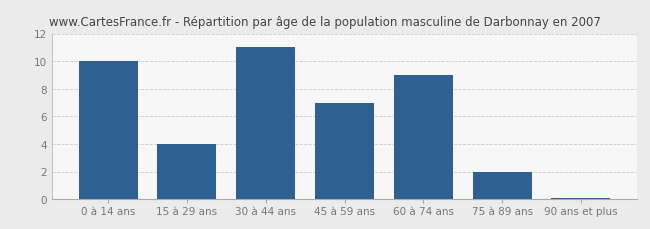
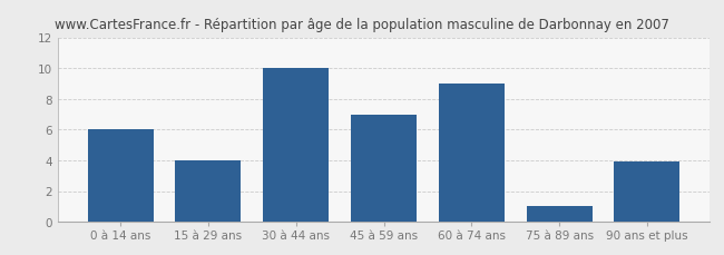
0 à 14 ans: 10.0 -> 6.0
30 à 44 ans: 11.0 -> 10.0
75 à 89 ans: 2.0 -> 1.0
90 ans et plus: 0.1 -> 3.9
